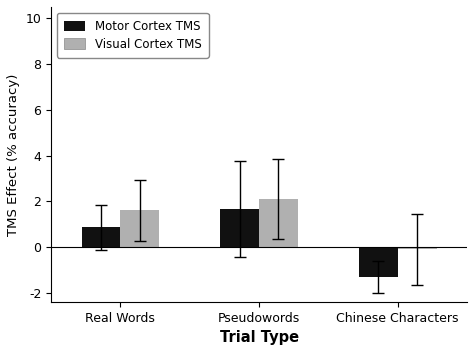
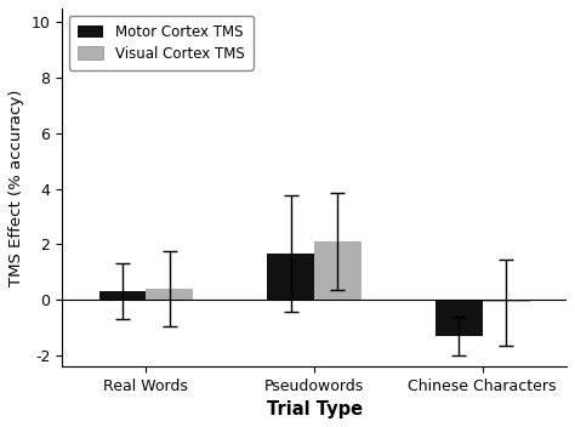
Motor Cortex TMS/Real Words: 0.85 -> 0.30
Visual Cortex TMS/Real Words: 1.6 -> 0.4
